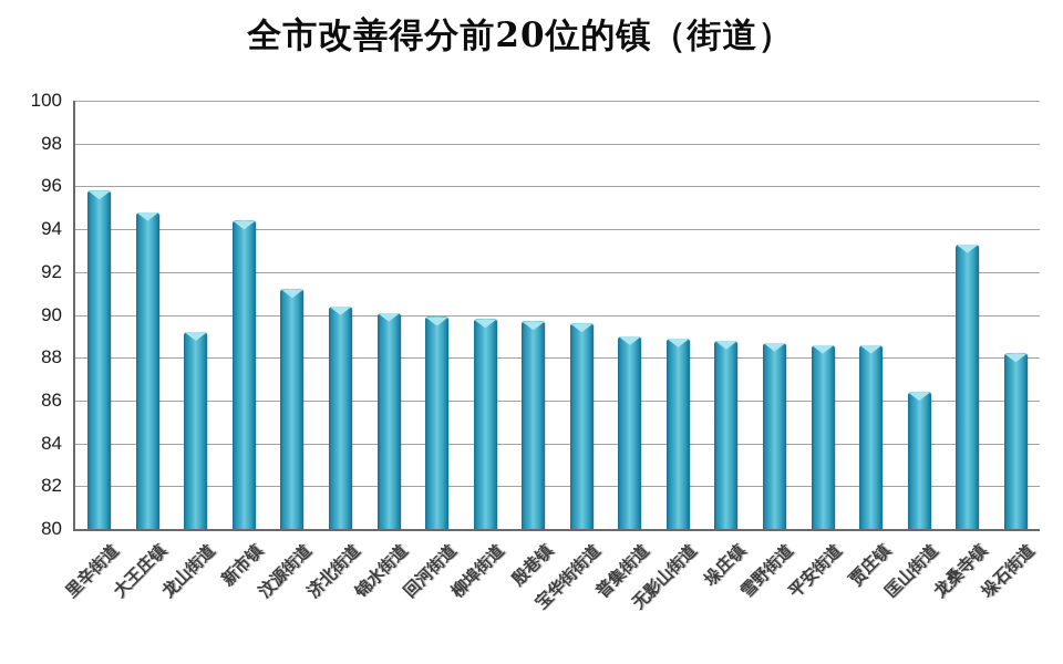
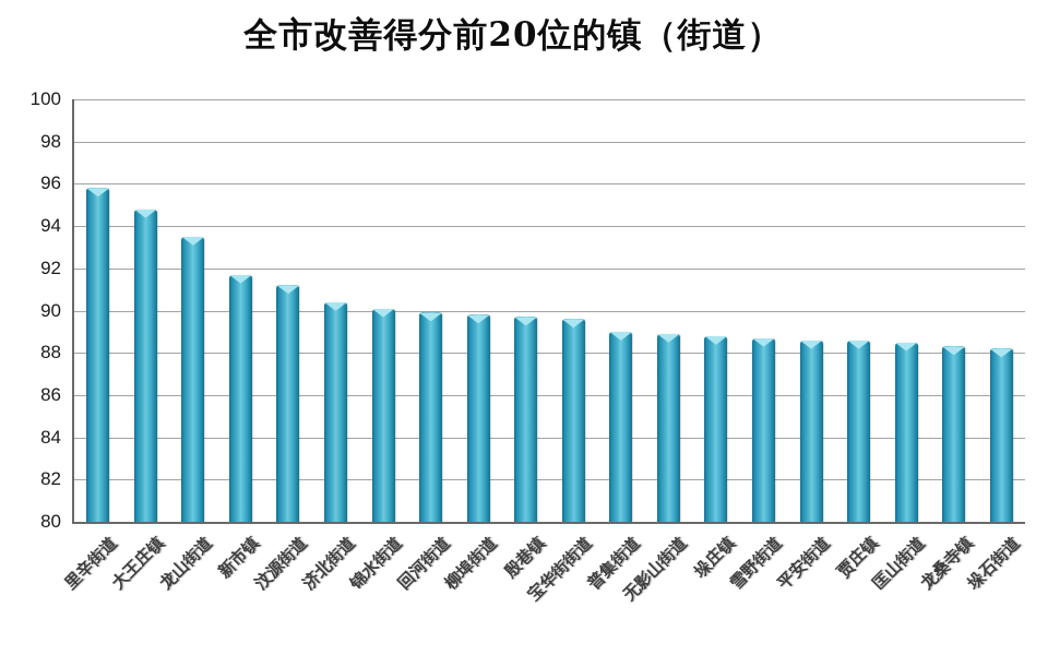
龙山街道: 89.2 -> 93.5
新市镇: 94.4 -> 91.7
匡山街道: 86.4 -> 88.5
龙桑寺镇: 93.3 -> 88.3
